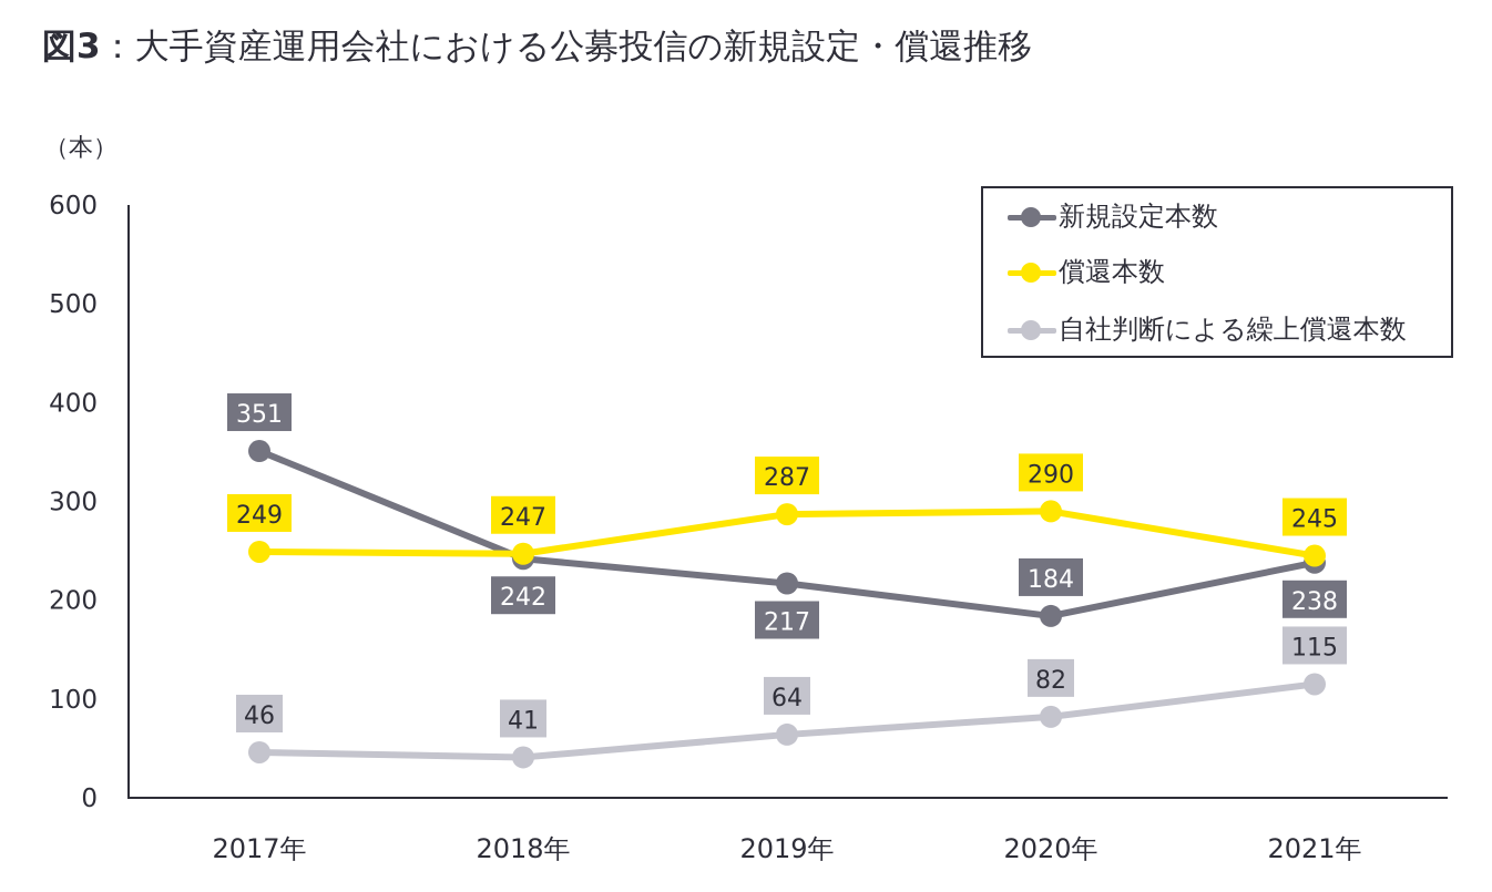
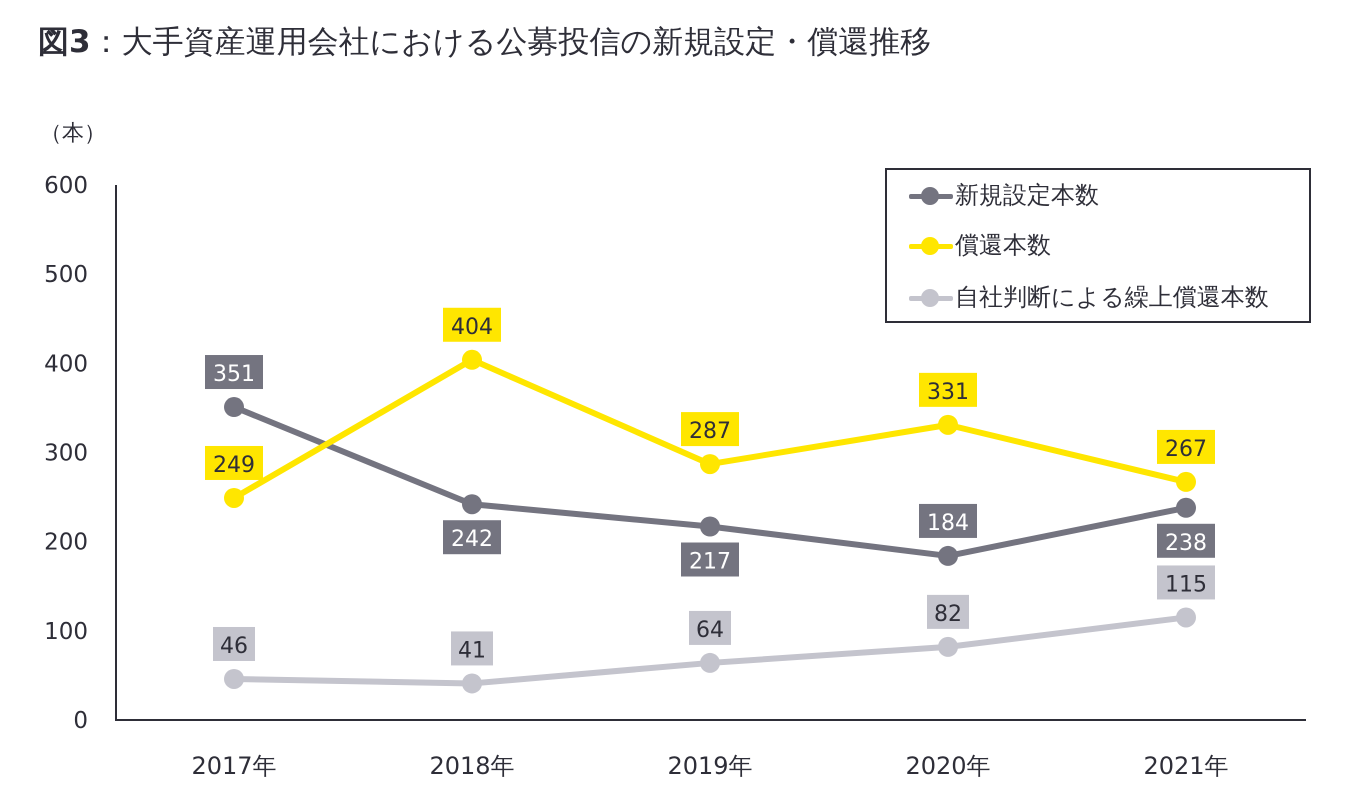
償還本数/2018年: 247 -> 404
償還本数/2020年: 290 -> 331
償還本数/2021年: 245 -> 267
